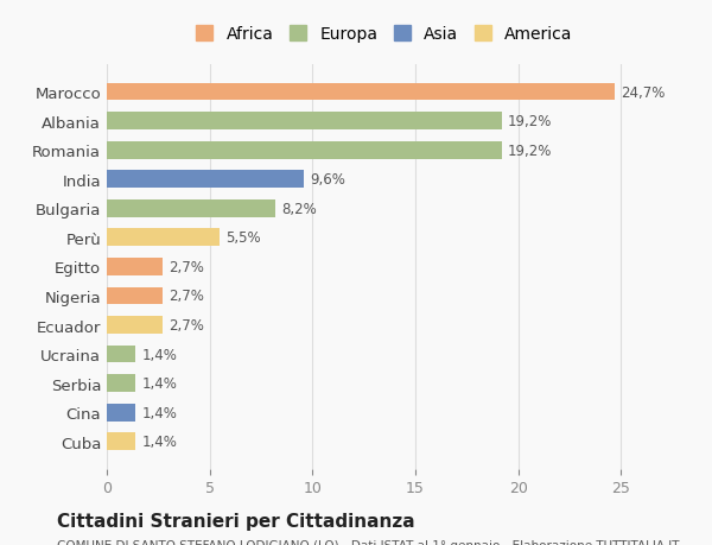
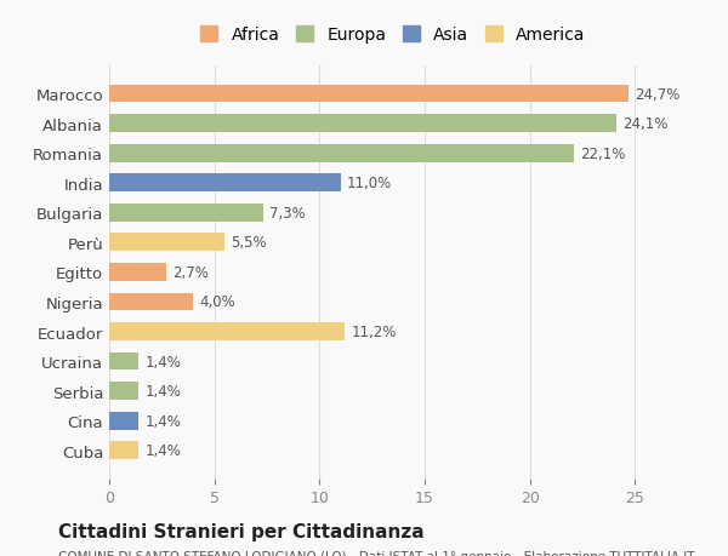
Albania: 19,2% -> 24,1%
Romania: 19,2% -> 22,1%
India: 9,6% -> 11,0%
Bulgaria: 8,2% -> 7,3%
Nigeria: 2,7% -> 4,0%
Ecuador: 2,7% -> 11,2%
